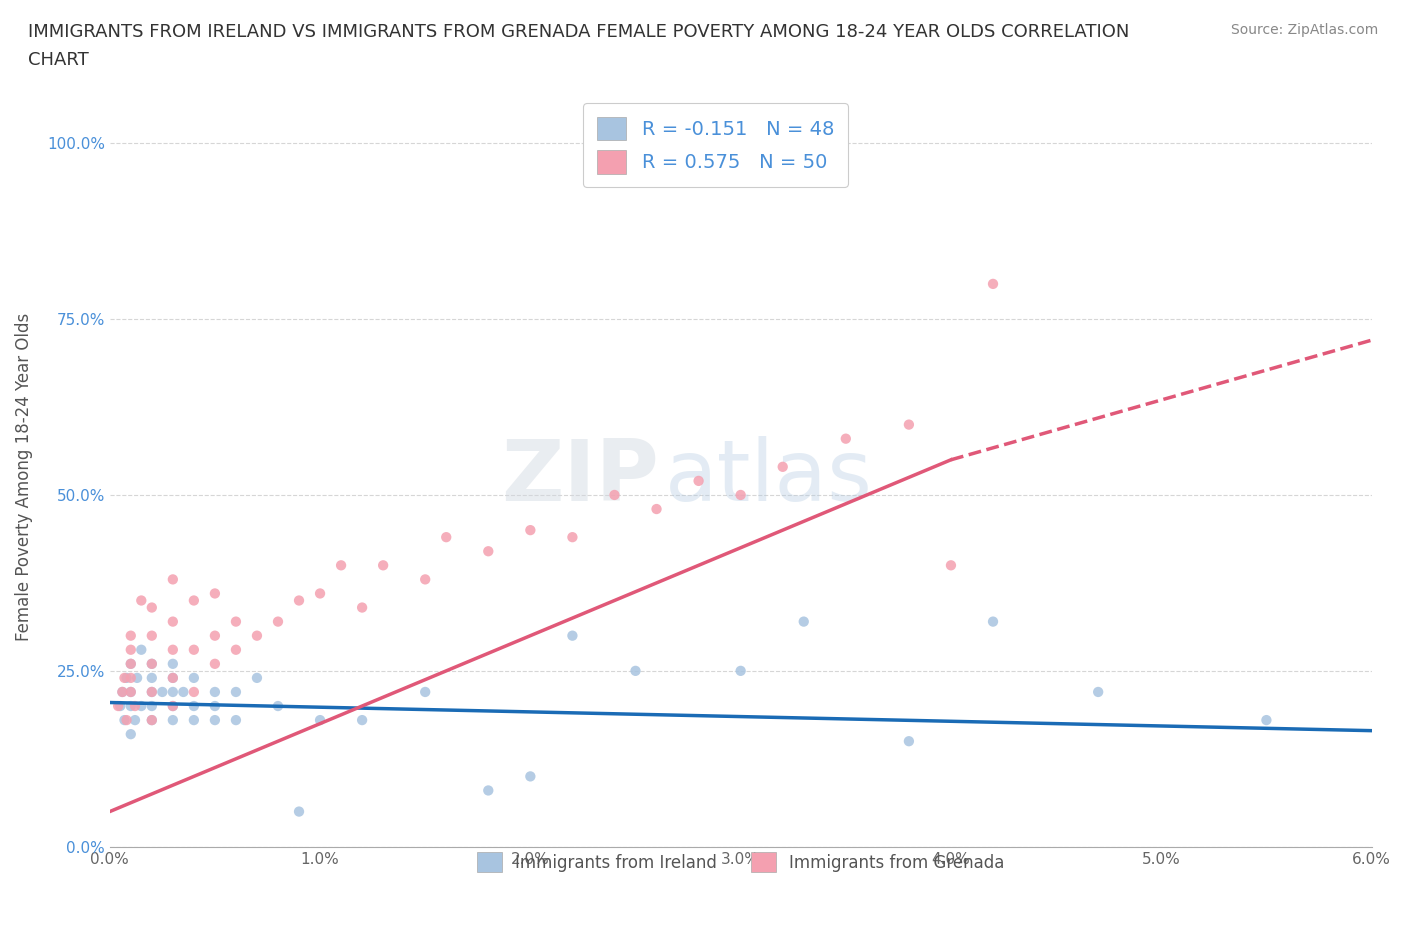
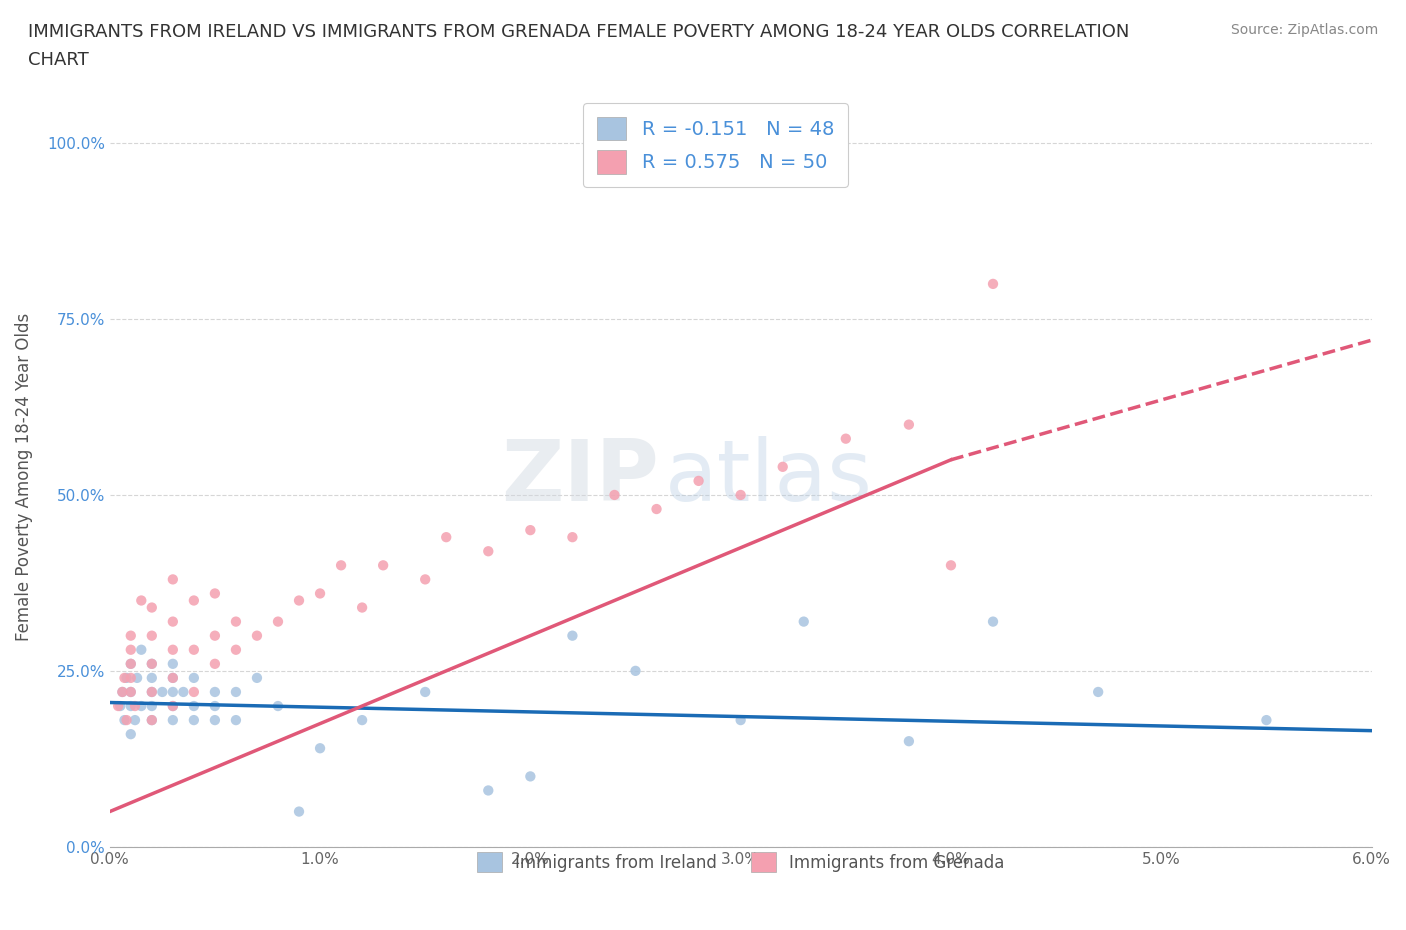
Immigrants from Ireland/1.0%: 18% -> 14%
Immigrants from Ireland/3.0%: 25% -> 18%
